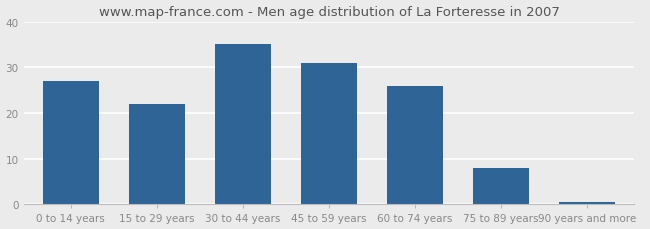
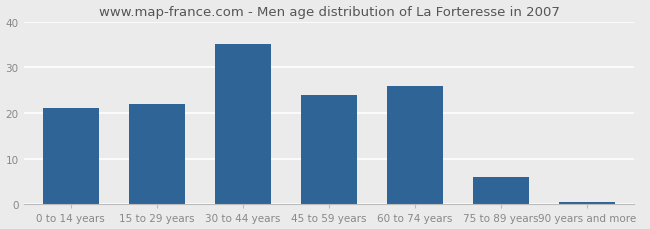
0 to 14 years: 27.0 -> 21.0
45 to 59 years: 31.0 -> 24.0
75 to 89 years: 8.0 -> 6.0
